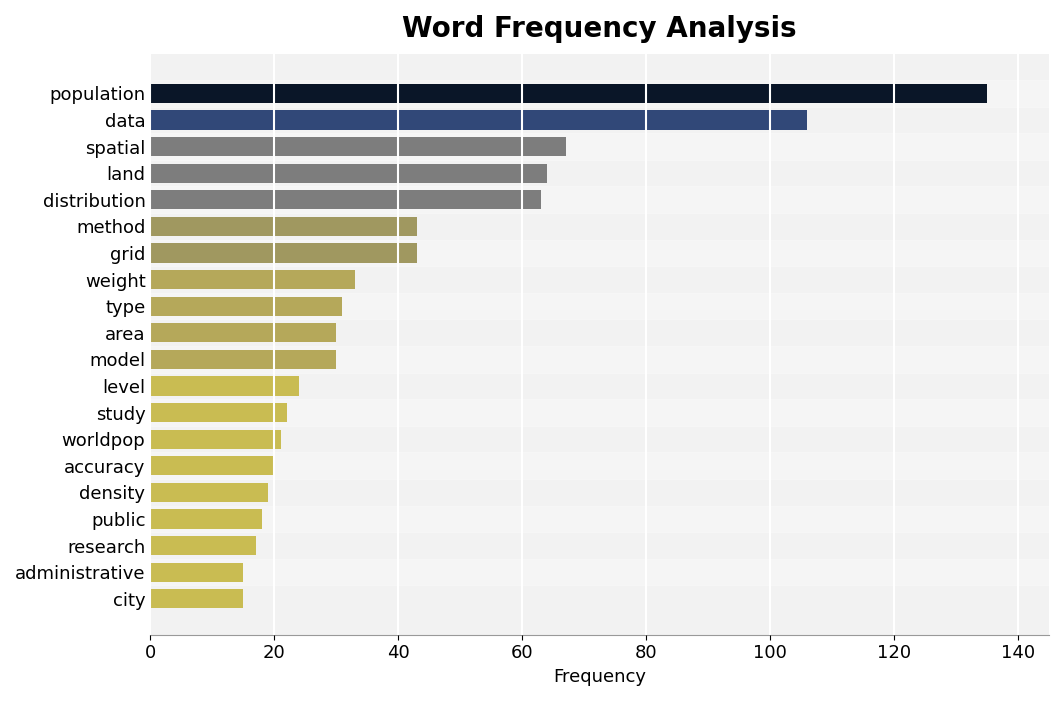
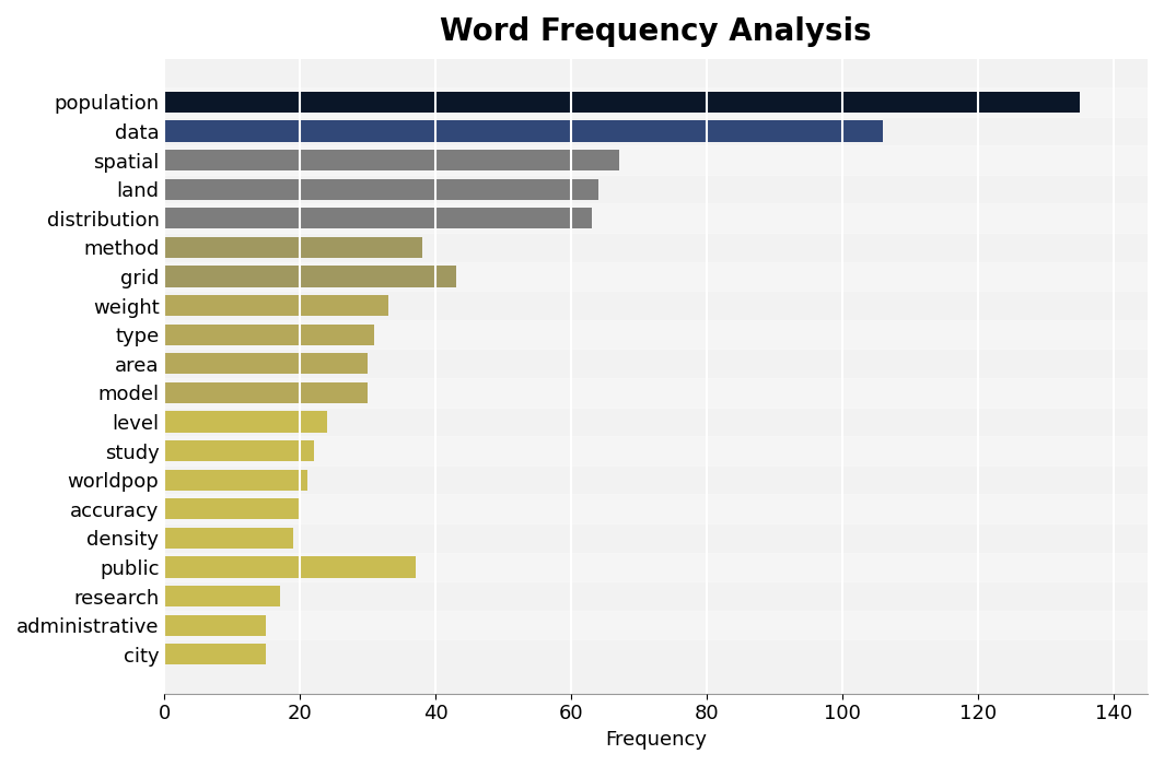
method: 43 -> 38
public: 18 -> 37
